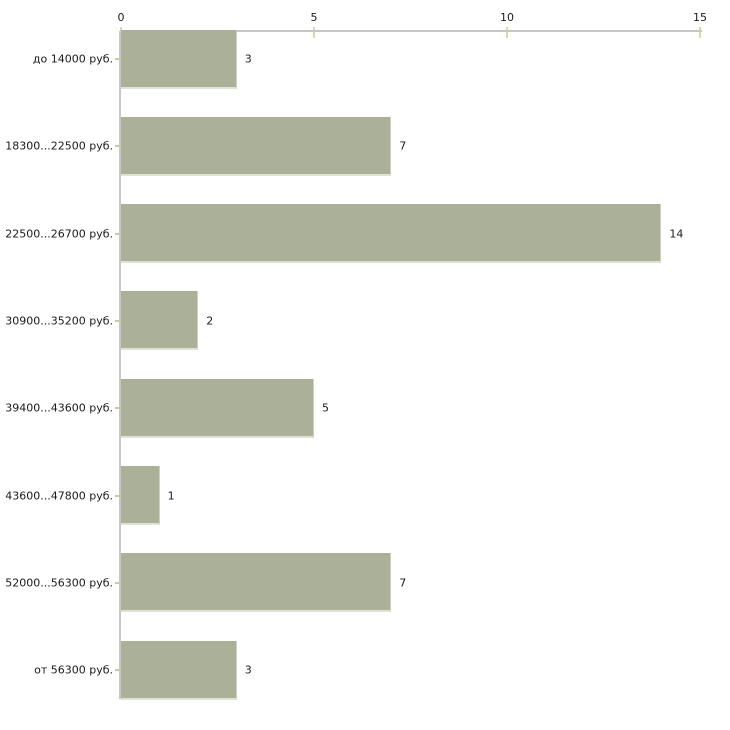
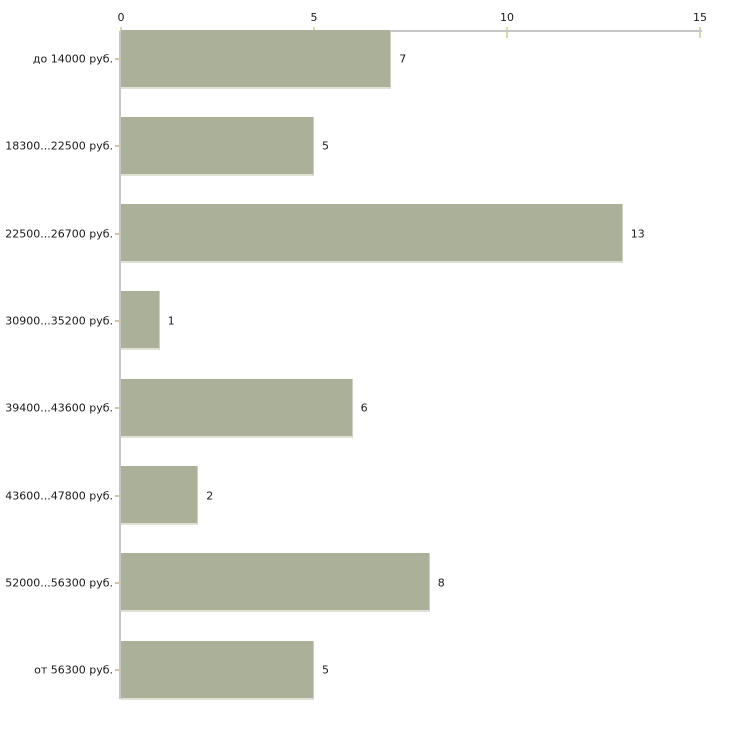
до 14000 руб.: 3 -> 7
18300...22500 руб.: 7 -> 5
22500...26700 руб.: 14 -> 13
30900...35200 руб.: 2 -> 1
39400...43600 руб.: 5 -> 6
43600...47800 руб.: 1 -> 2
52000...56300 руб.: 7 -> 8
от 56300 руб.: 3 -> 5
